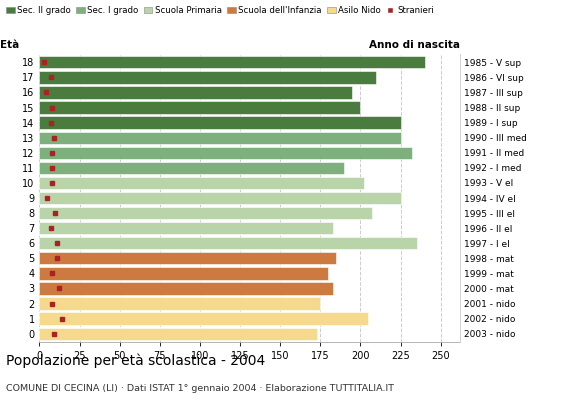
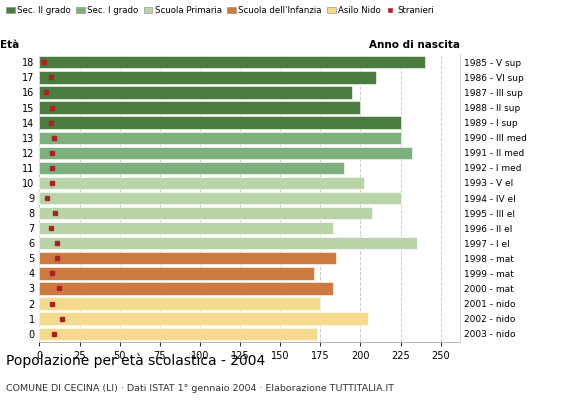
4: 180 -> 171
